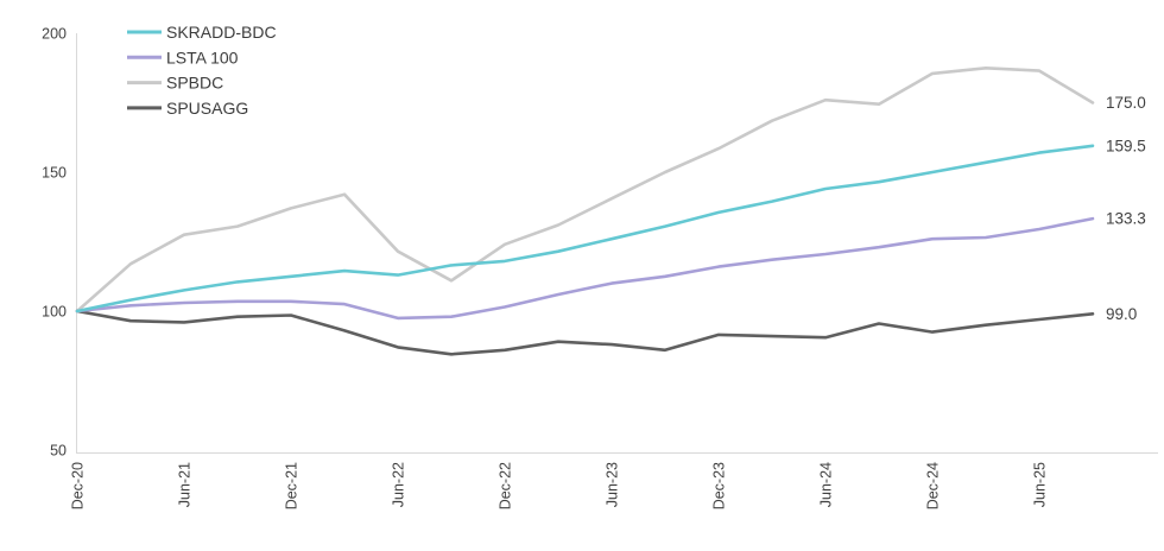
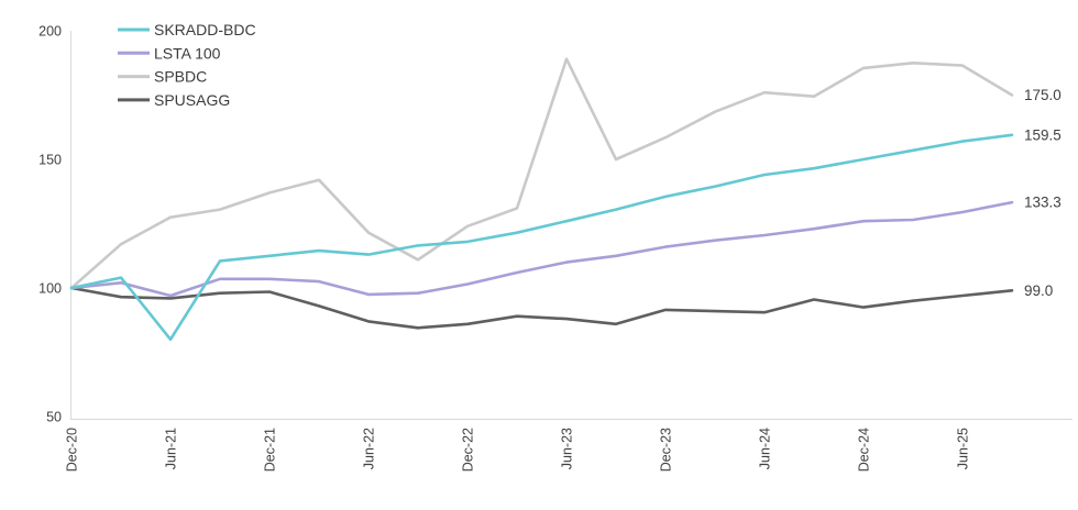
SKRADD-BDC/Jun-21: 108 -> 80
LSTA 100/Jun-21: 103 -> 97
SPBDC/Jun-23: 140 -> 189
